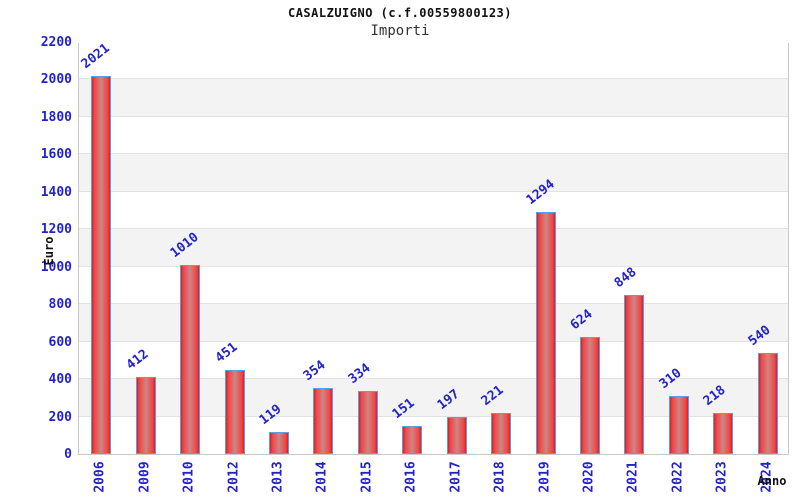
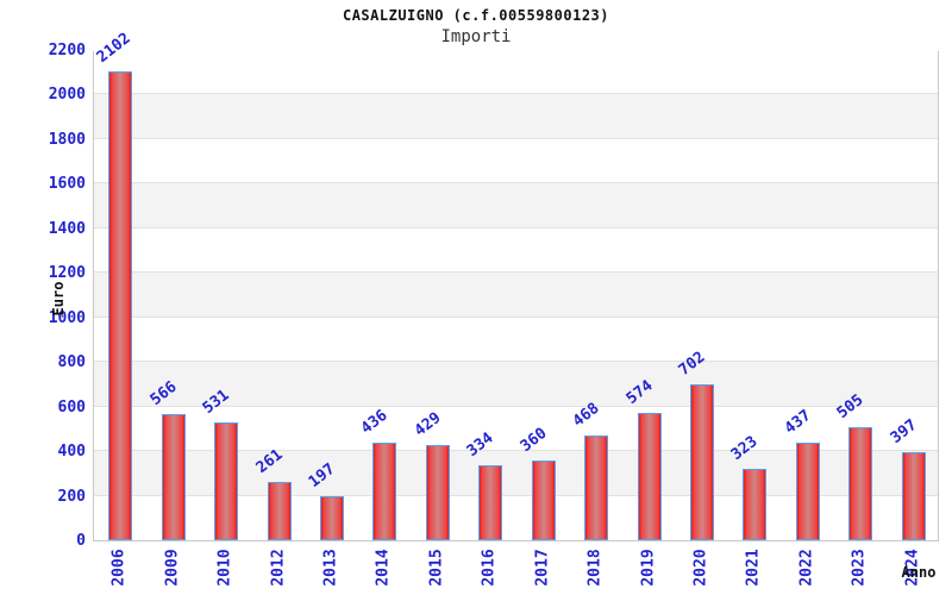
2006: 2021 -> 2102
2009: 412 -> 566
2010: 1010 -> 531
2012: 451 -> 261
2013: 119 -> 197
2014: 354 -> 436
2015: 334 -> 429
2016: 151 -> 334
2017: 197 -> 360
2018: 221 -> 468
2019: 1294 -> 574
2020: 624 -> 702
2021: 848 -> 323
2022: 310 -> 437
2023: 218 -> 505
2024: 540 -> 397
